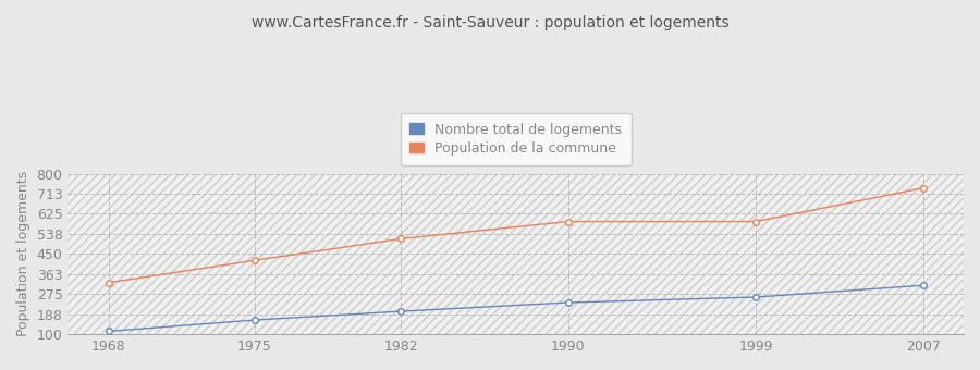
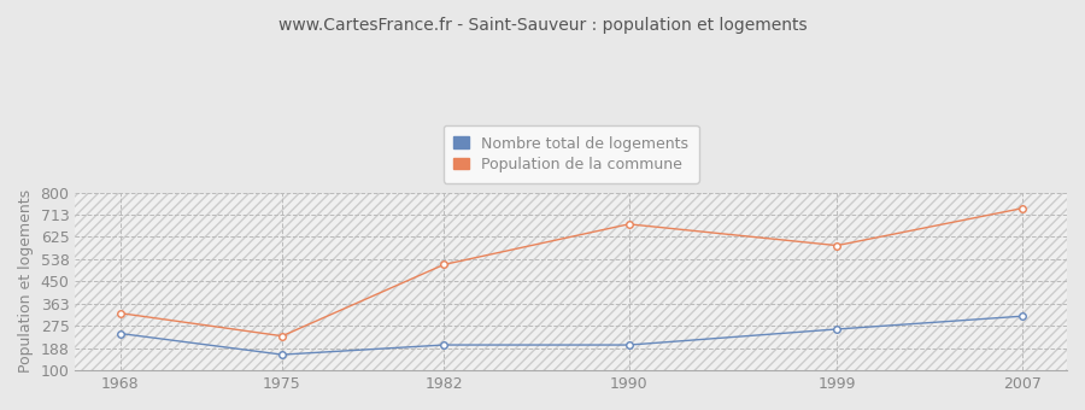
Nombre total de logements/1968: 113 -> 245
Population de la commune/1975: 422 -> 235
Nombre total de logements/1990: 238 -> 200
Population de la commune/1990: 591 -> 675
